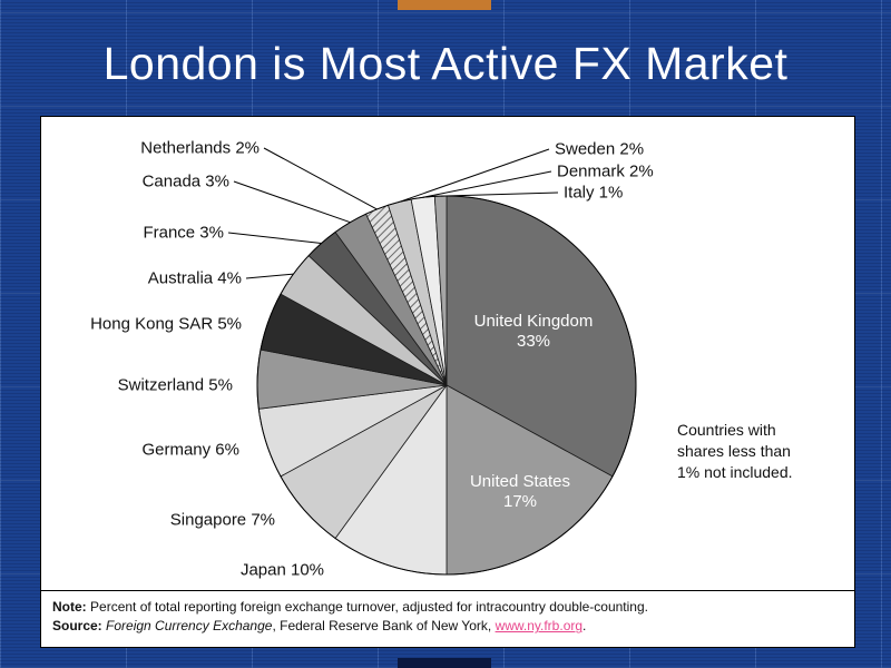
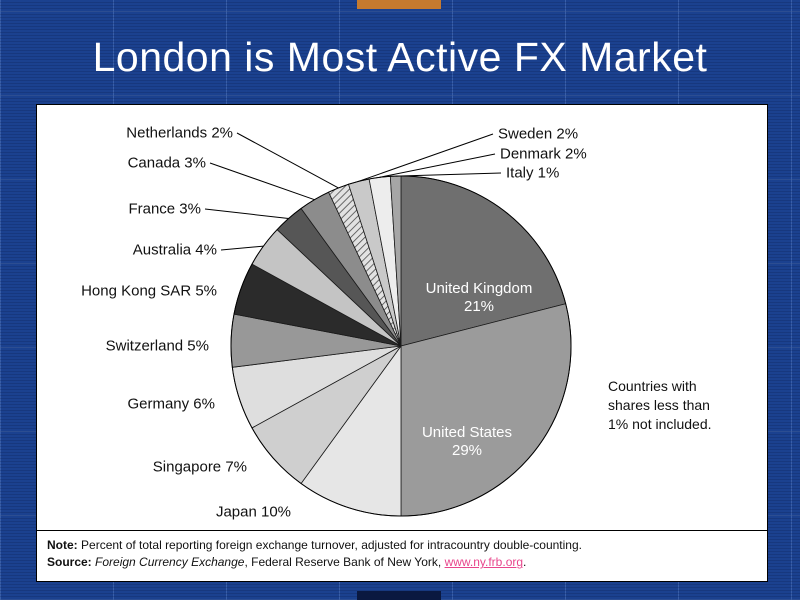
United Kingdom: 33% -> 21%
United States: 17% -> 29%
